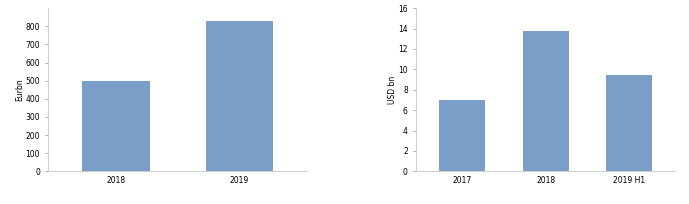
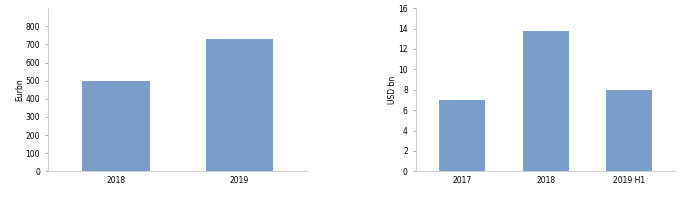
2019: 830 -> 730
2019 H1: 9.4 -> 8.0
